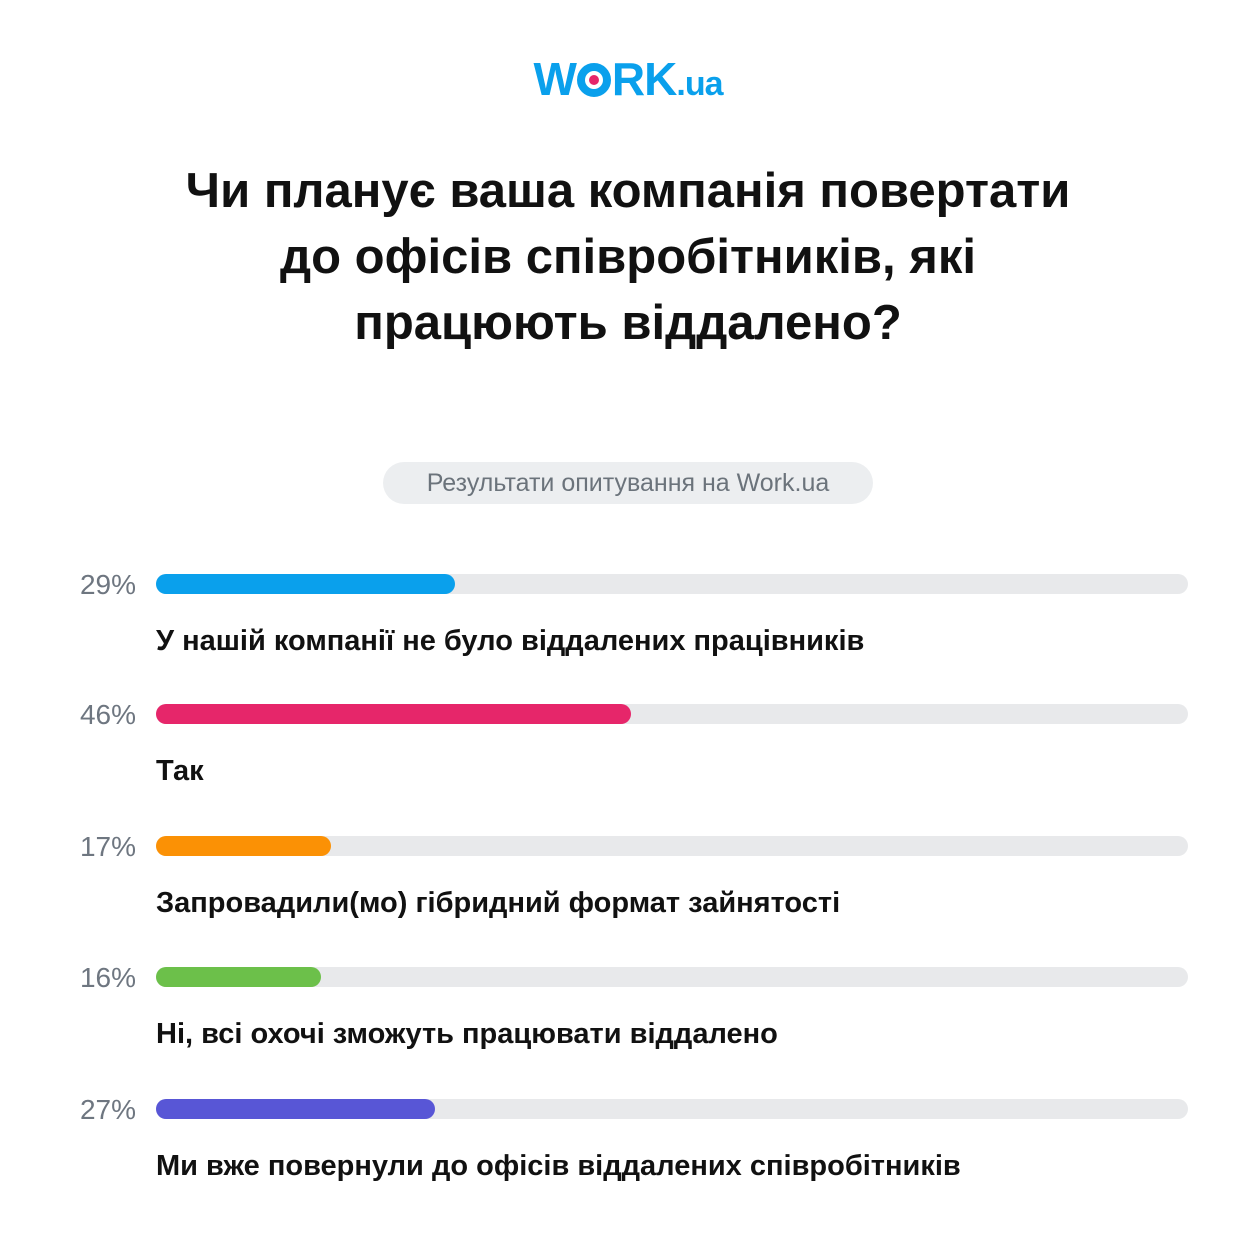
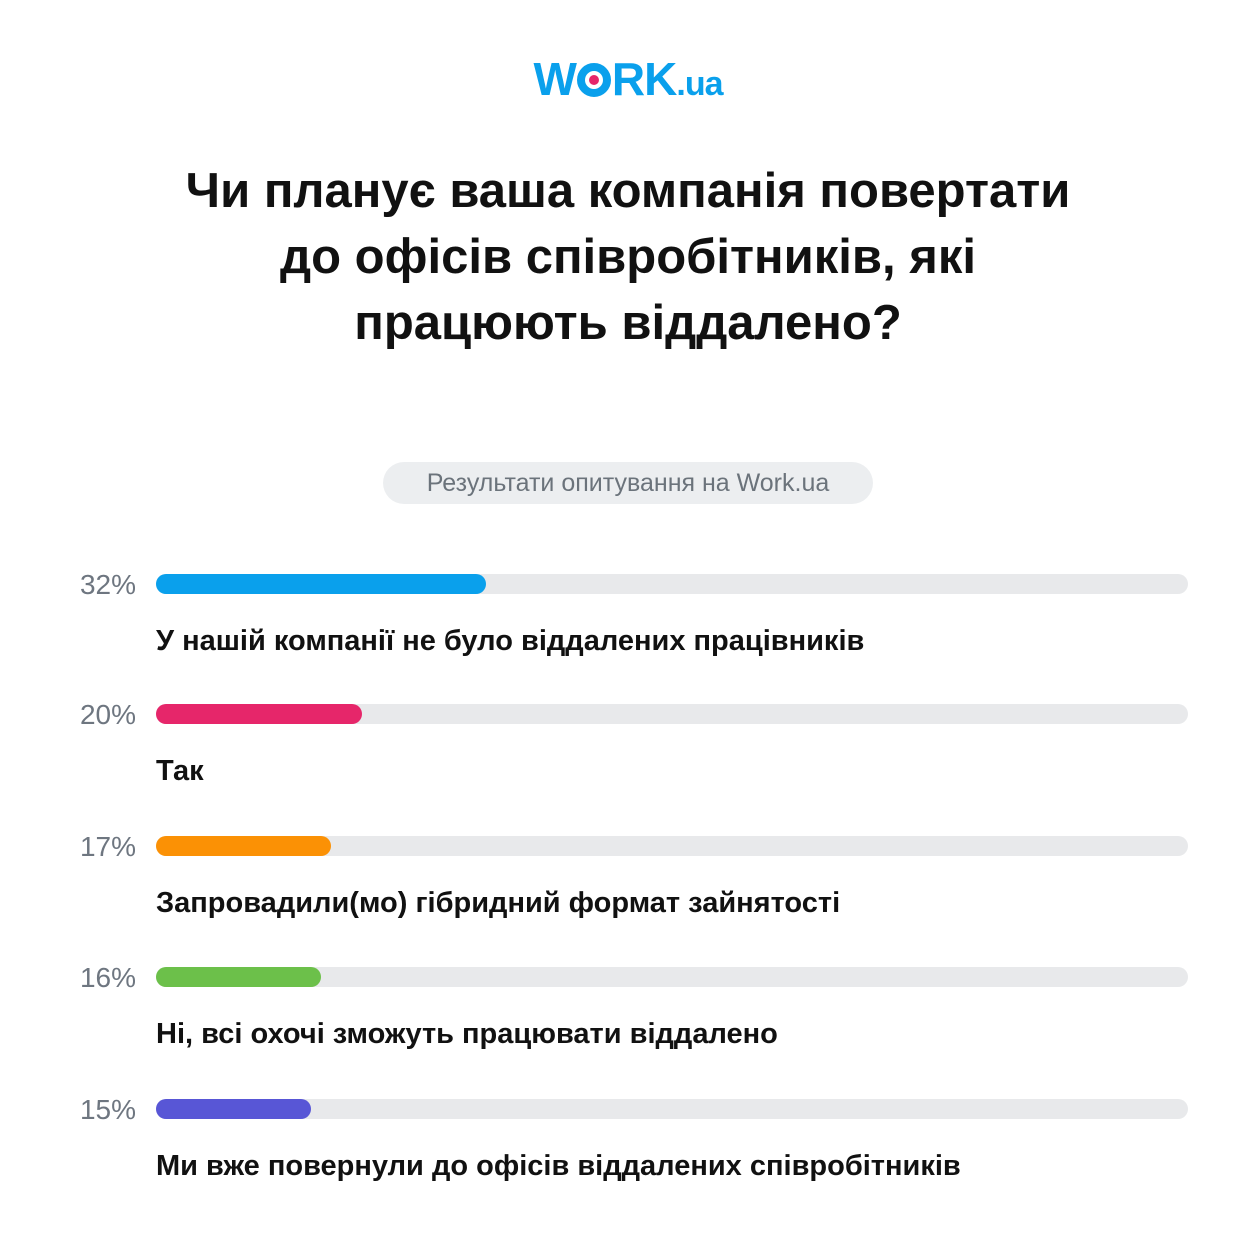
У нашій компанії не було віддалених працівників: 29% -> 32%
Так: 46% -> 20%
Ми вже повернули до офісів віддалених співробітників: 27% -> 15%
